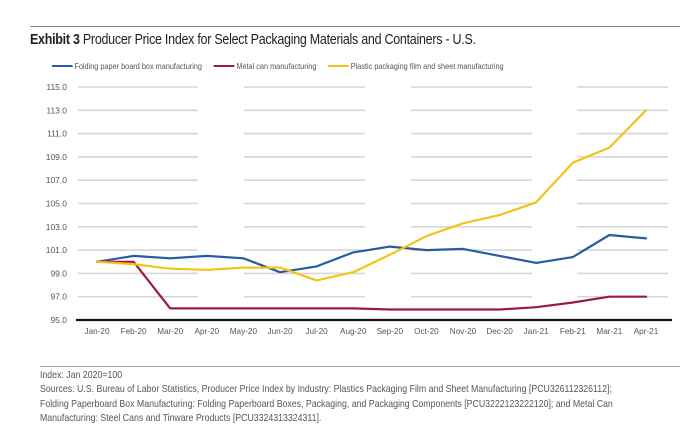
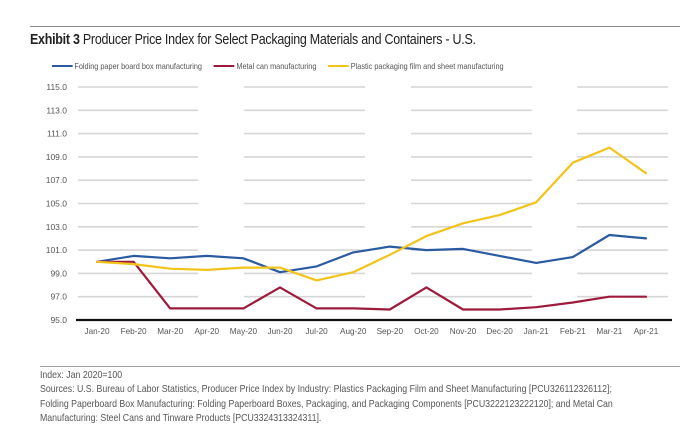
Metal can manufacturing/Jun-20: 96.0 -> 97.8
Metal can manufacturing/Oct-20: 95.9 -> 97.8
Plastic packaging film and sheet manufacturing/Apr-21: 113.0 -> 107.6
